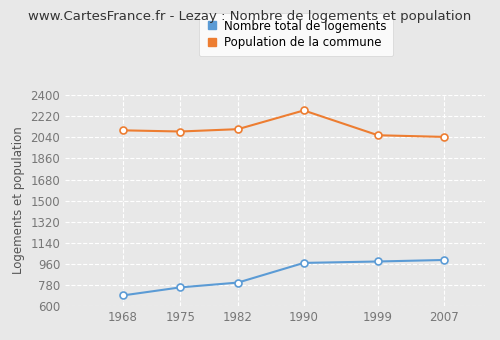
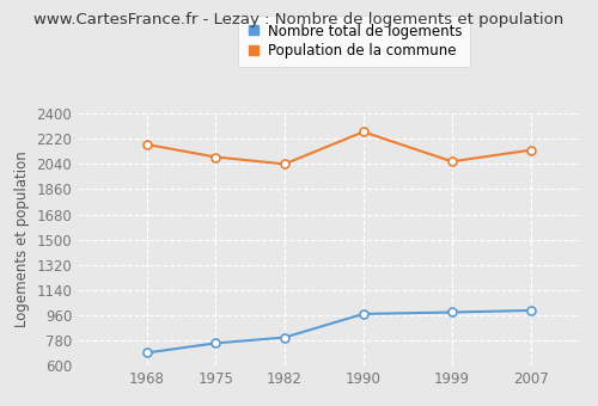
Population de la commune/1968: 2100 -> 2180
Population de la commune/1982: 2110 -> 2040
Population de la commune/2007: 2040 -> 2140
